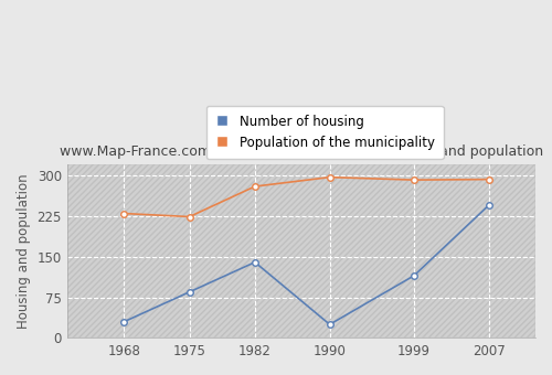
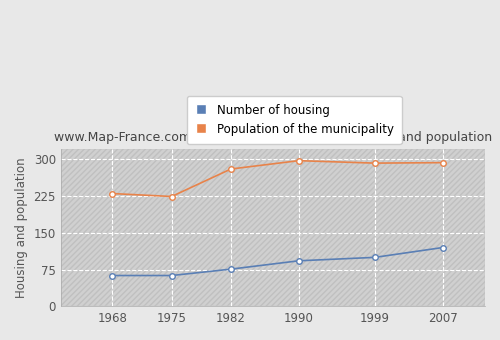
Number of housing/1968: 30 -> 63
Number of housing/1975: 85 -> 63
Number of housing/1982: 140 -> 76
Number of housing/1990: 25 -> 93
Number of housing/1999: 115 -> 100
Number of housing/2007: 245 -> 120
